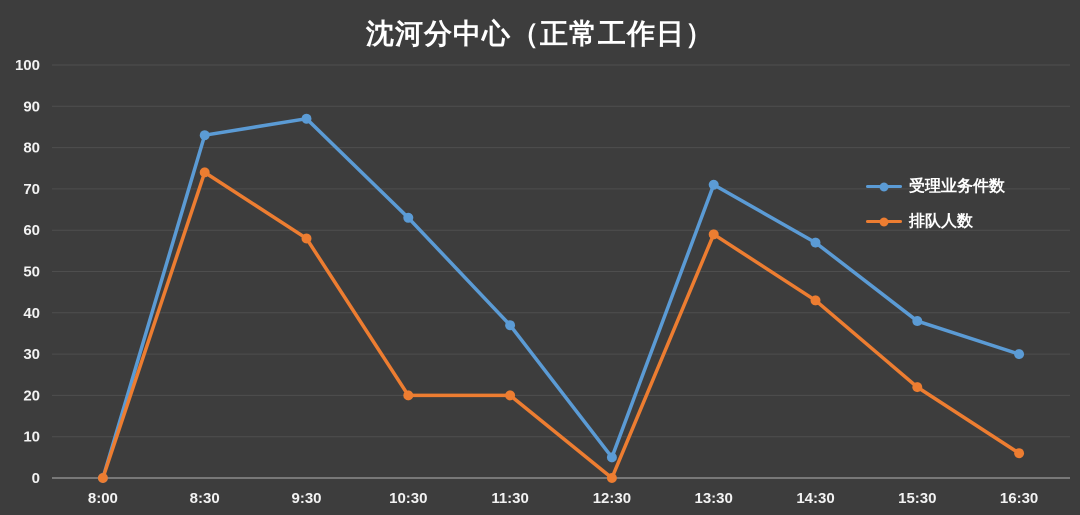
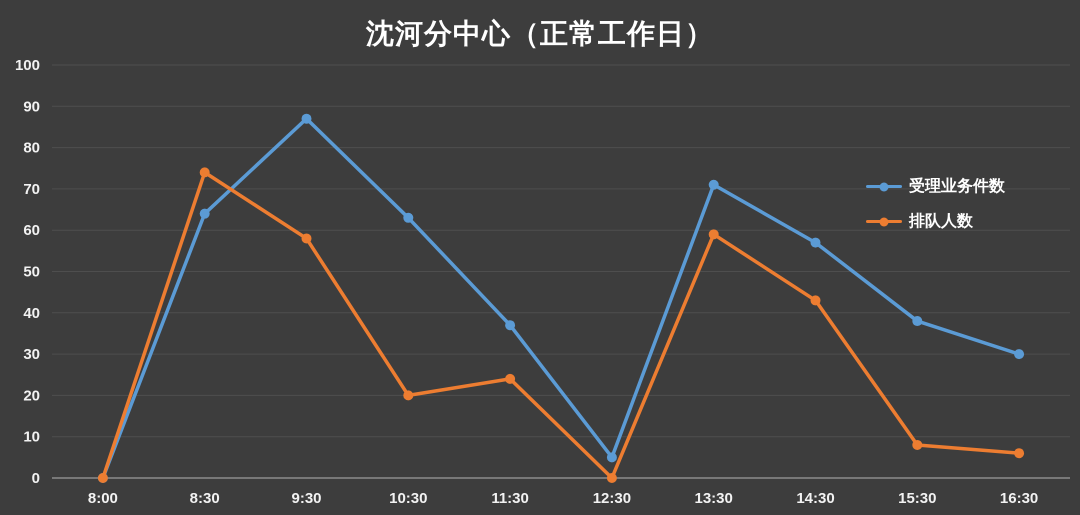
受理业务件数/8:30: 83 -> 64
排队人数/11:30: 20 -> 24
排队人数/15:30: 22 -> 8
